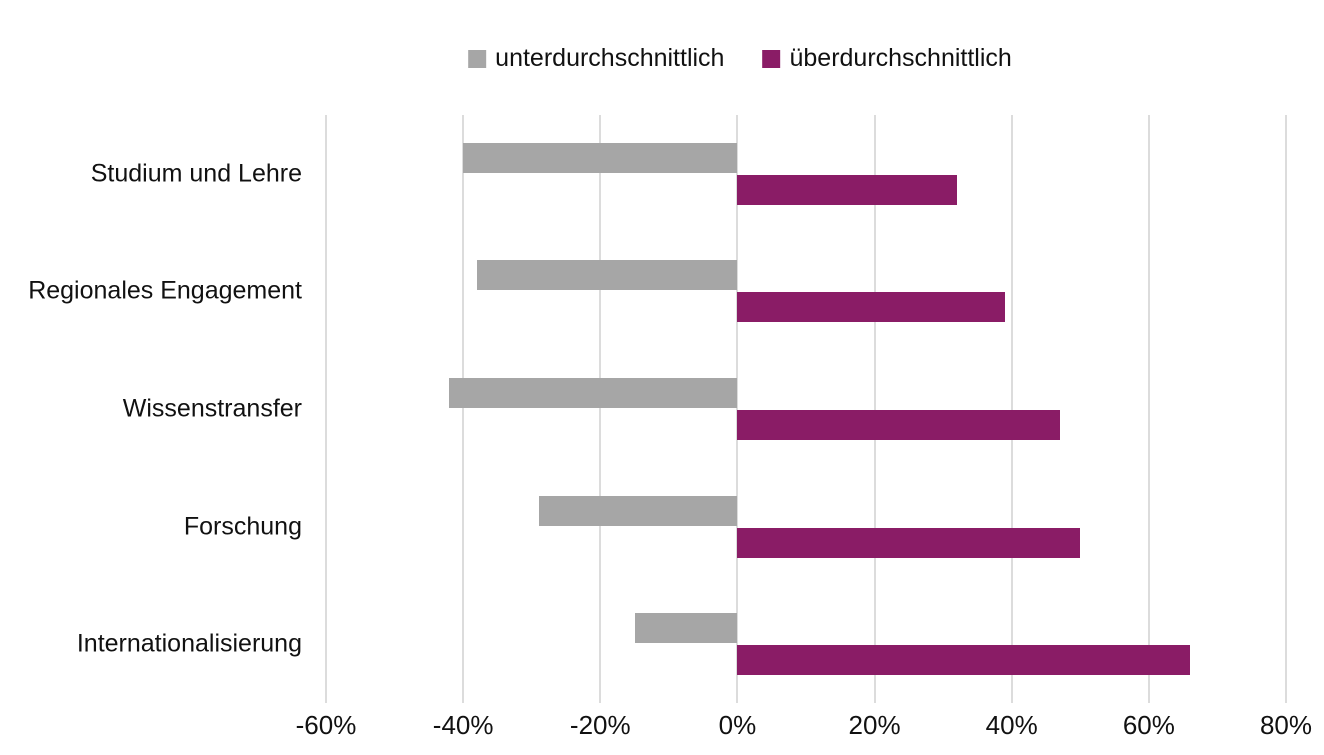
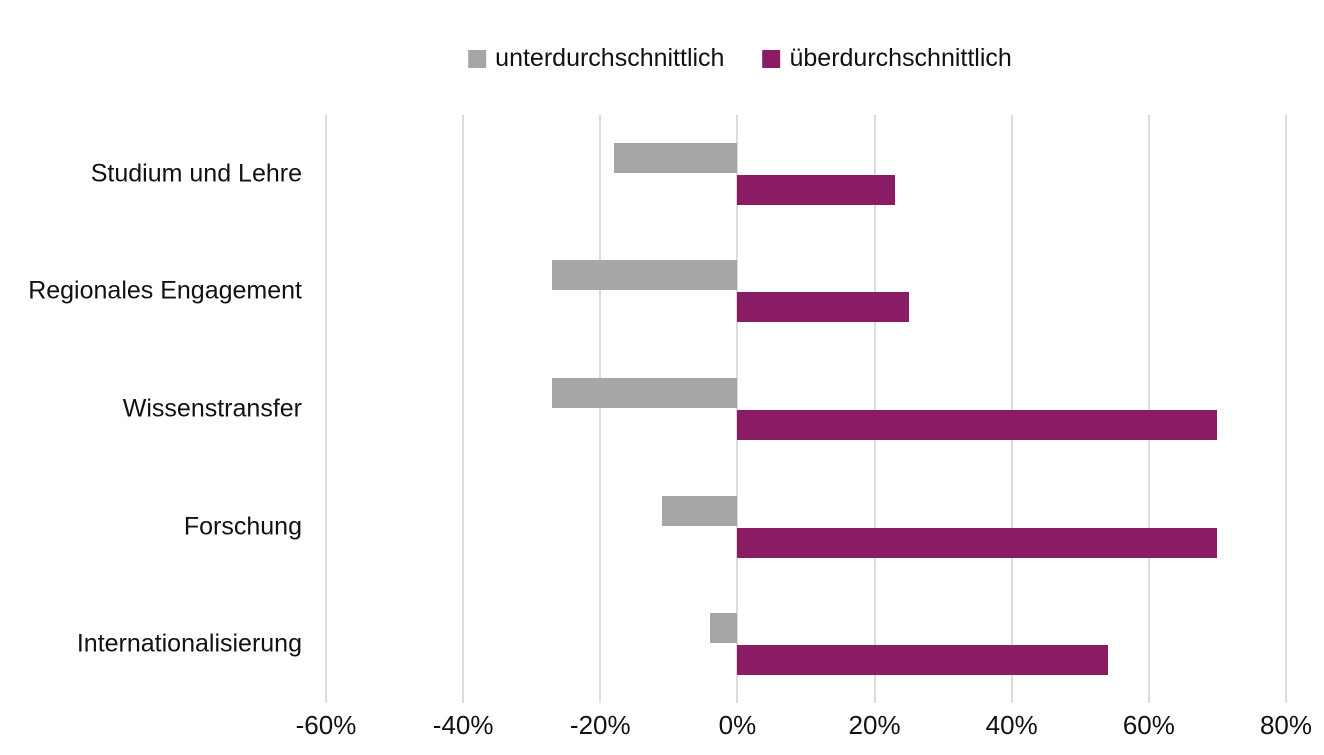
unterdurchschnittlich/Studium und Lehre: -40% -> -18%
überdurchschnittlich/Studium und Lehre: 32% -> 23%
unterdurchschnittlich/Regionales Engagement: -38% -> -27%
überdurchschnittlich/Regionales Engagement: 39% -> 25%
unterdurchschnittlich/Wissenstransfer: -42% -> -27%
überdurchschnittlich/Wissenstransfer: 47% -> 70%
unterdurchschnittlich/Forschung: -29% -> -11%
überdurchschnittlich/Forschung: 50% -> 70%
unterdurchschnittlich/Internationalisierung: -15% -> -4%
überdurchschnittlich/Internationalisierung: 66% -> 54%
